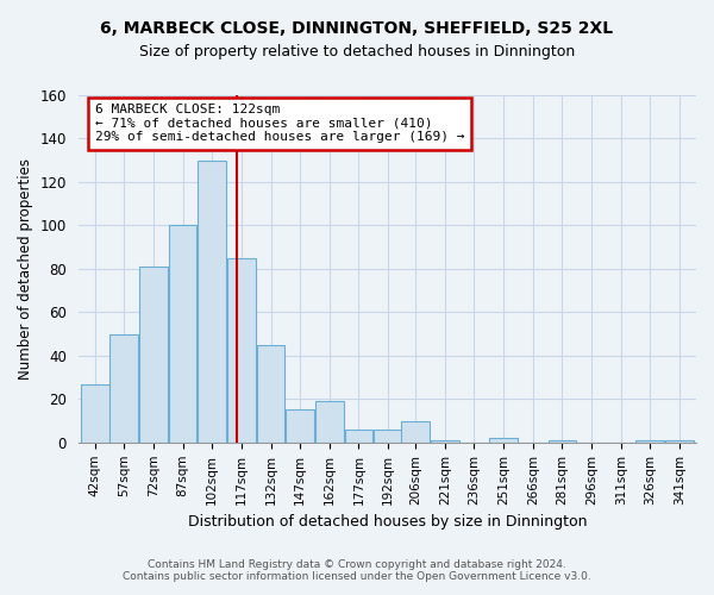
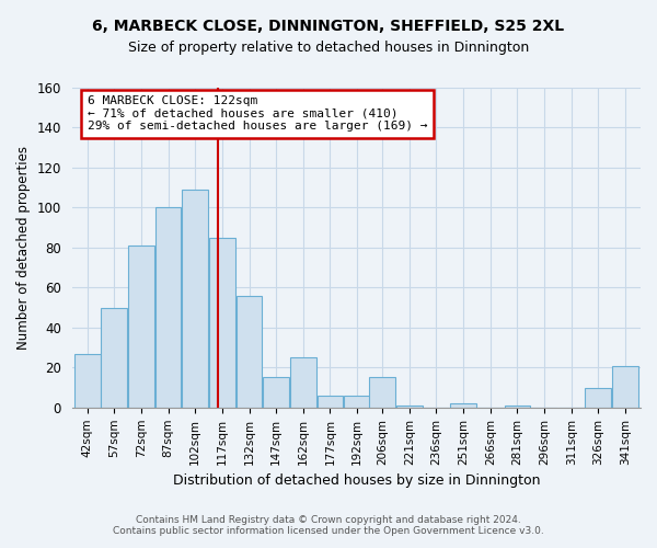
102sqm: 130 -> 109
132sqm: 45 -> 56
162sqm: 19 -> 25
206sqm: 10 -> 15
326sqm: 1 -> 10
341sqm: 1 -> 21
